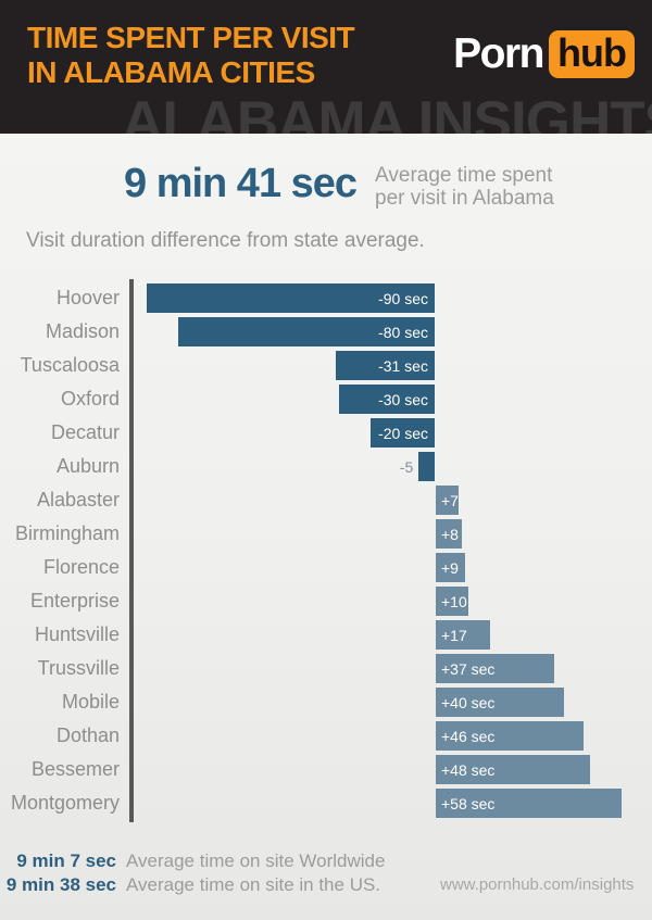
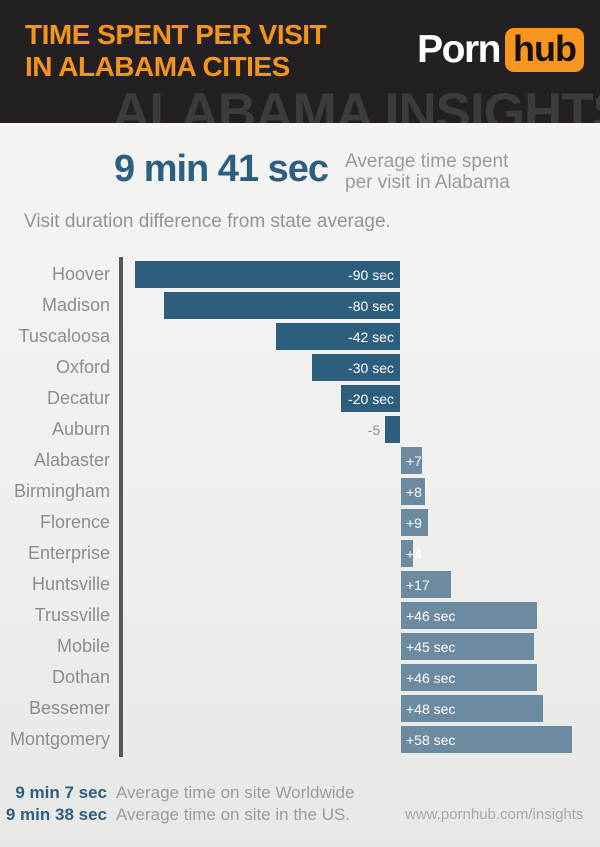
Tuscaloosa: -31 -> -42
Enterprise: +10 -> +4
Trussville: +37 -> +46
Mobile: +40 -> +45
